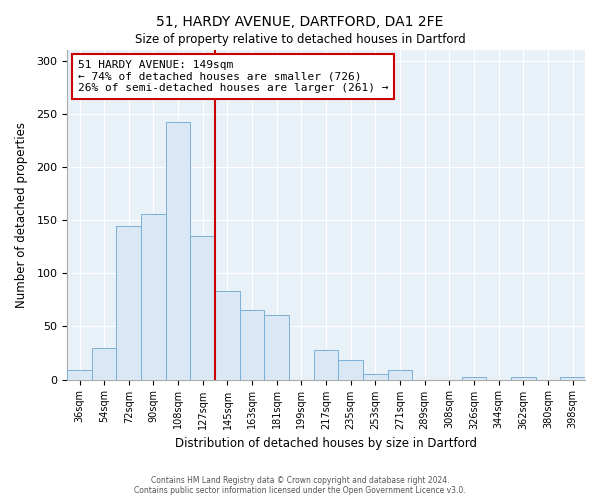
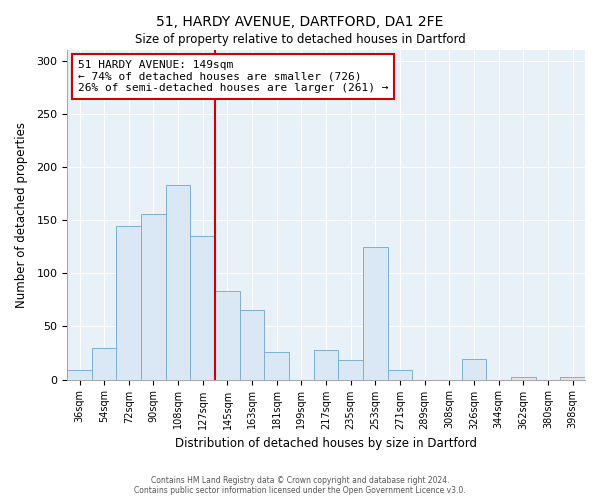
108sqm: 242 -> 183
181sqm: 61 -> 26
253sqm: 5 -> 125
326sqm: 2 -> 19
